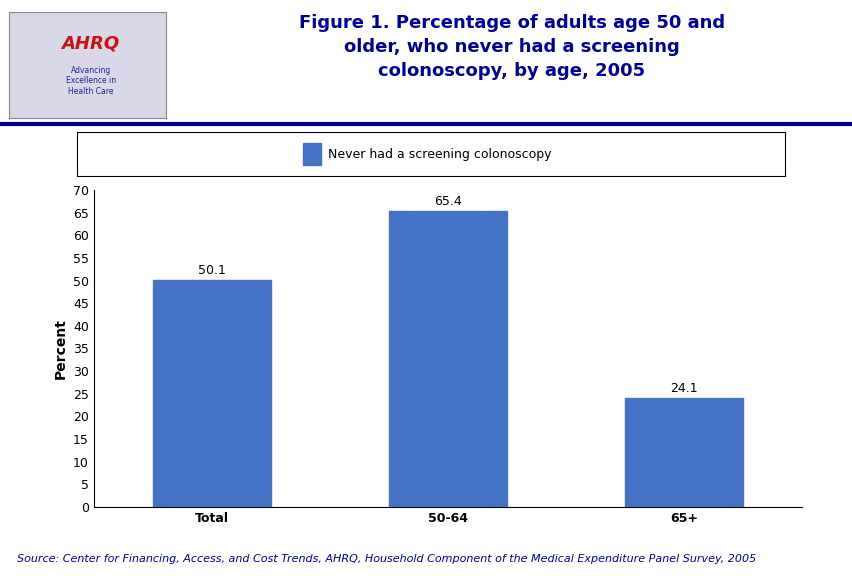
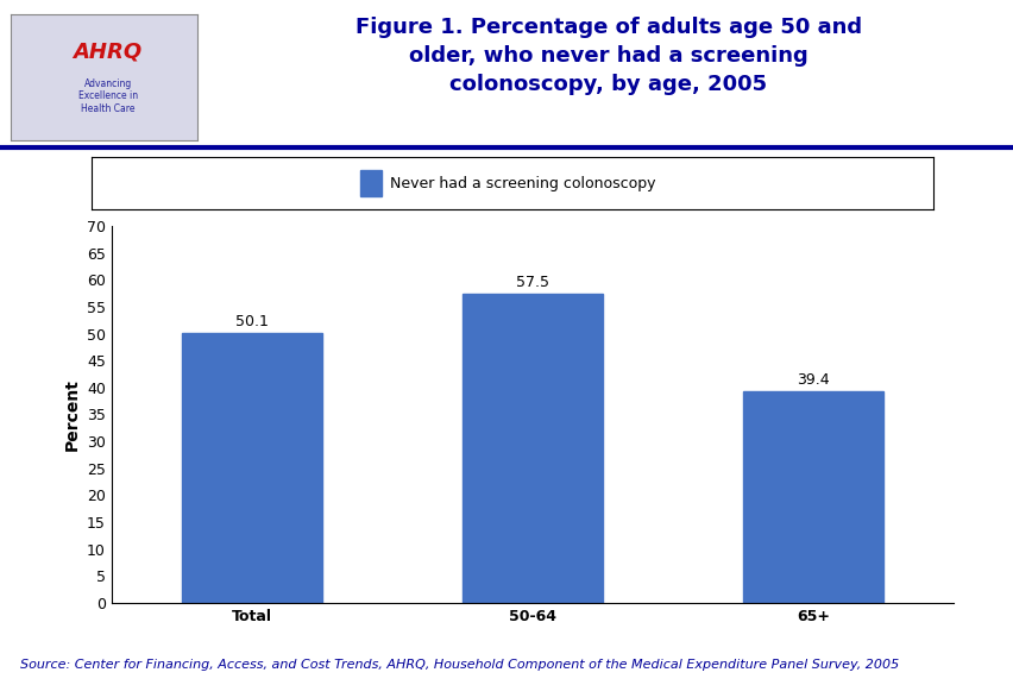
50-64: 65.4 -> 57.5
65+: 24.1 -> 39.4
